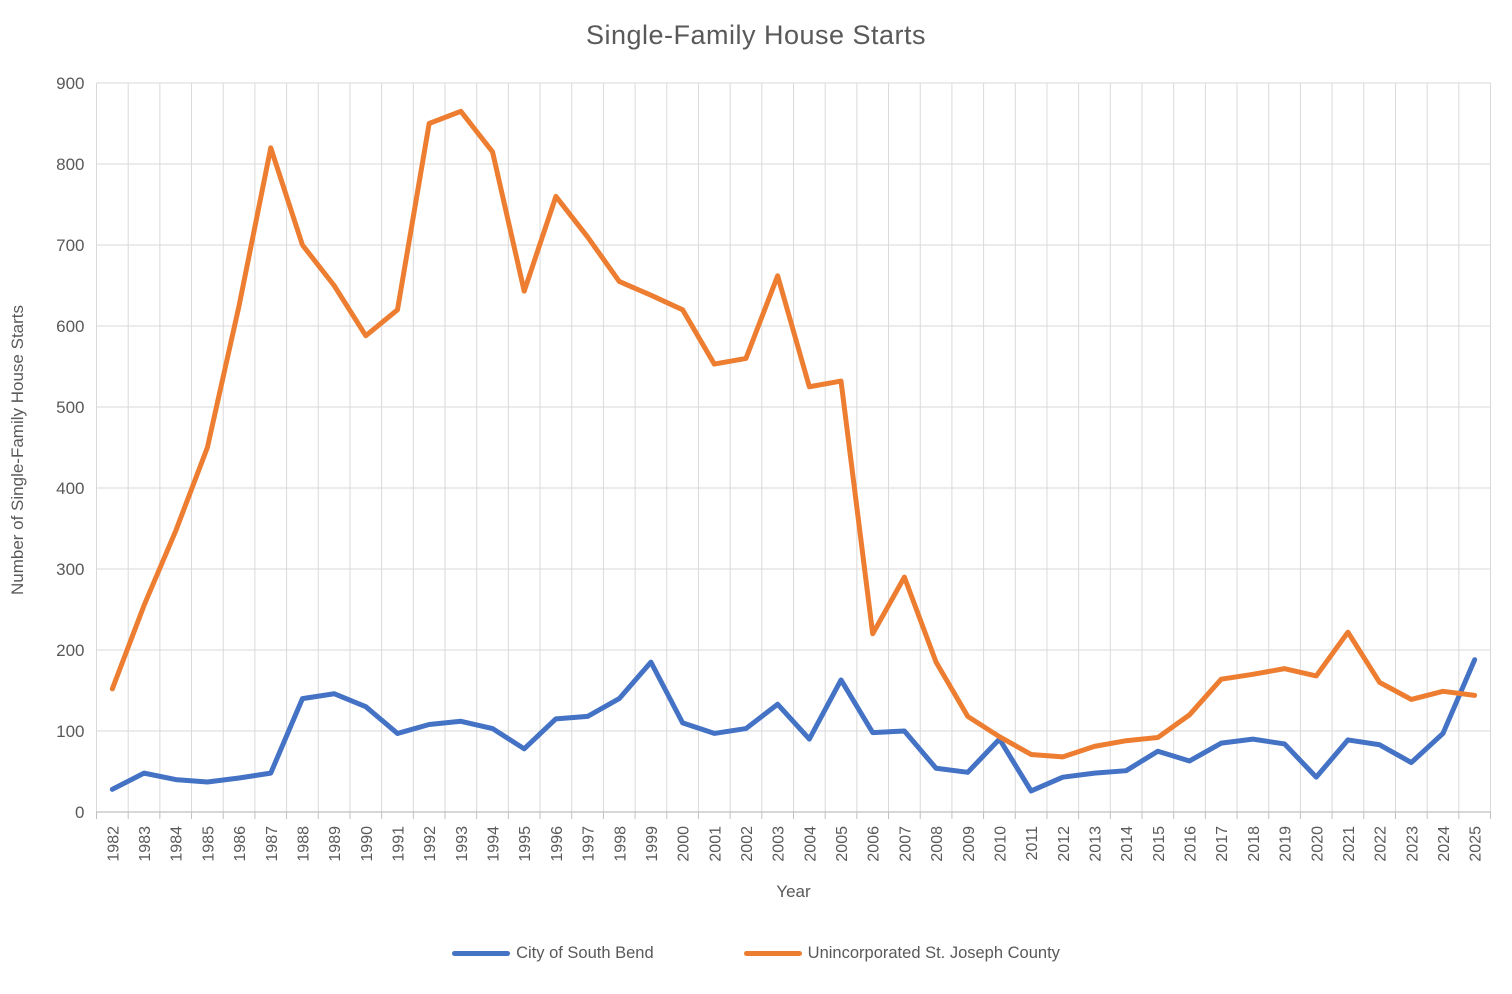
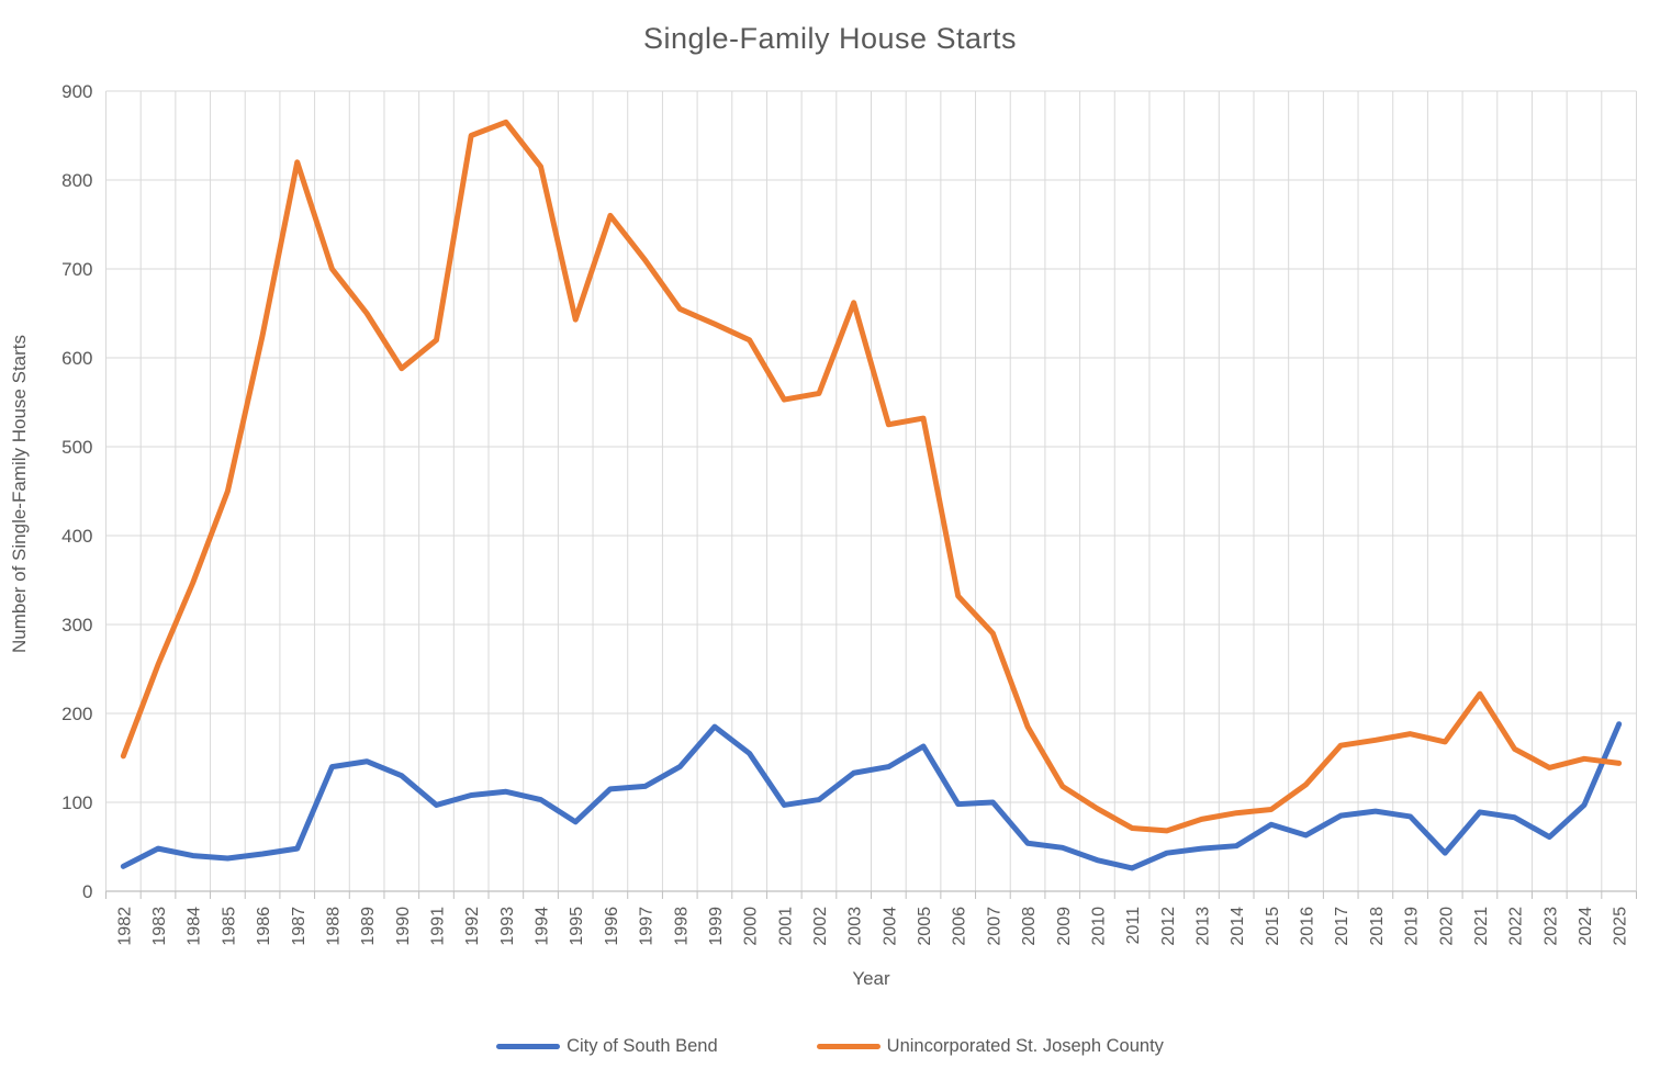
City of South Bend/2000: 110 -> 160
City of South Bend/2004: 90 -> 140
Unincorporated St. Joseph County/2006: 220 -> 330
City of South Bend/2010: 90 -> 40
